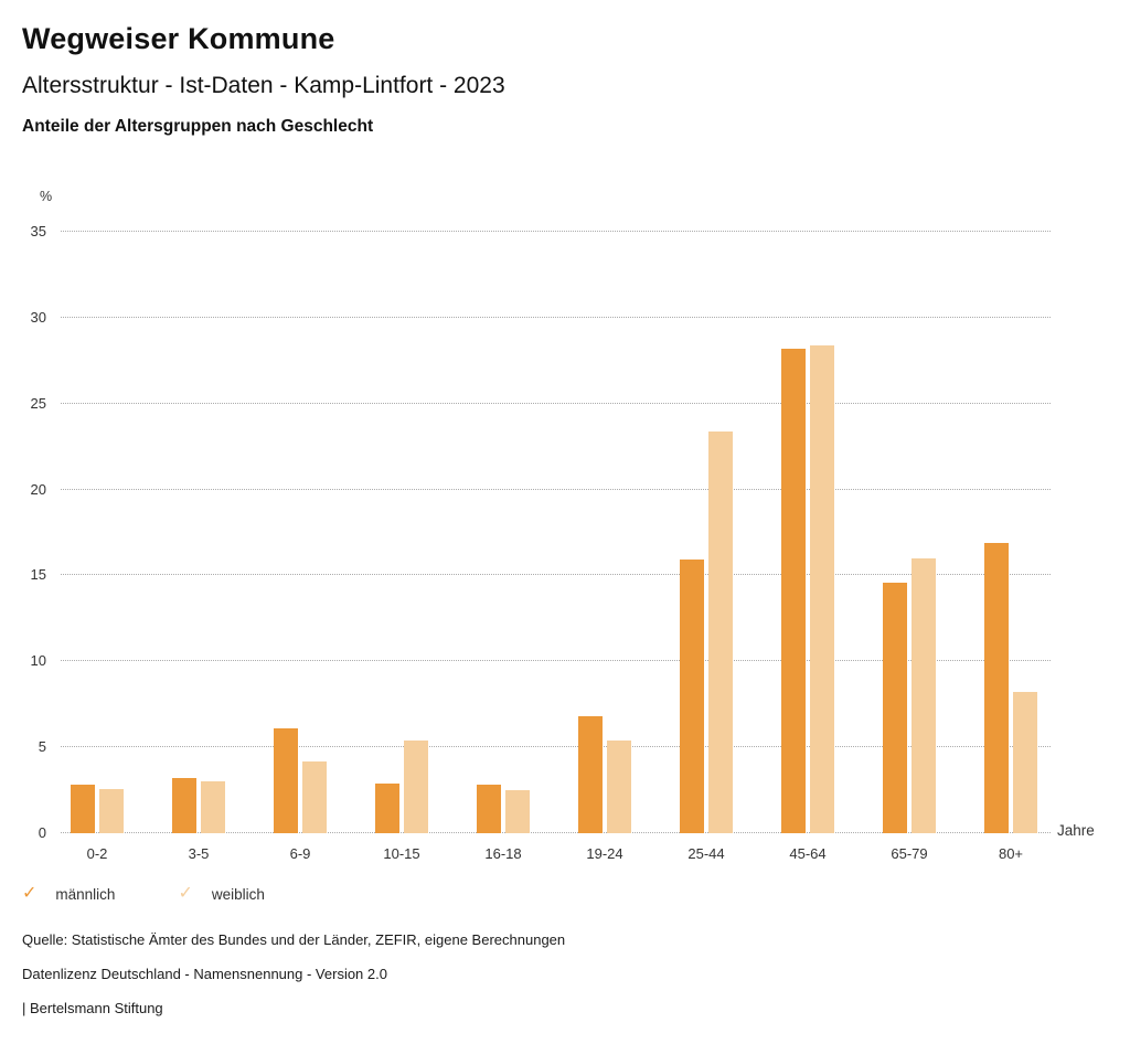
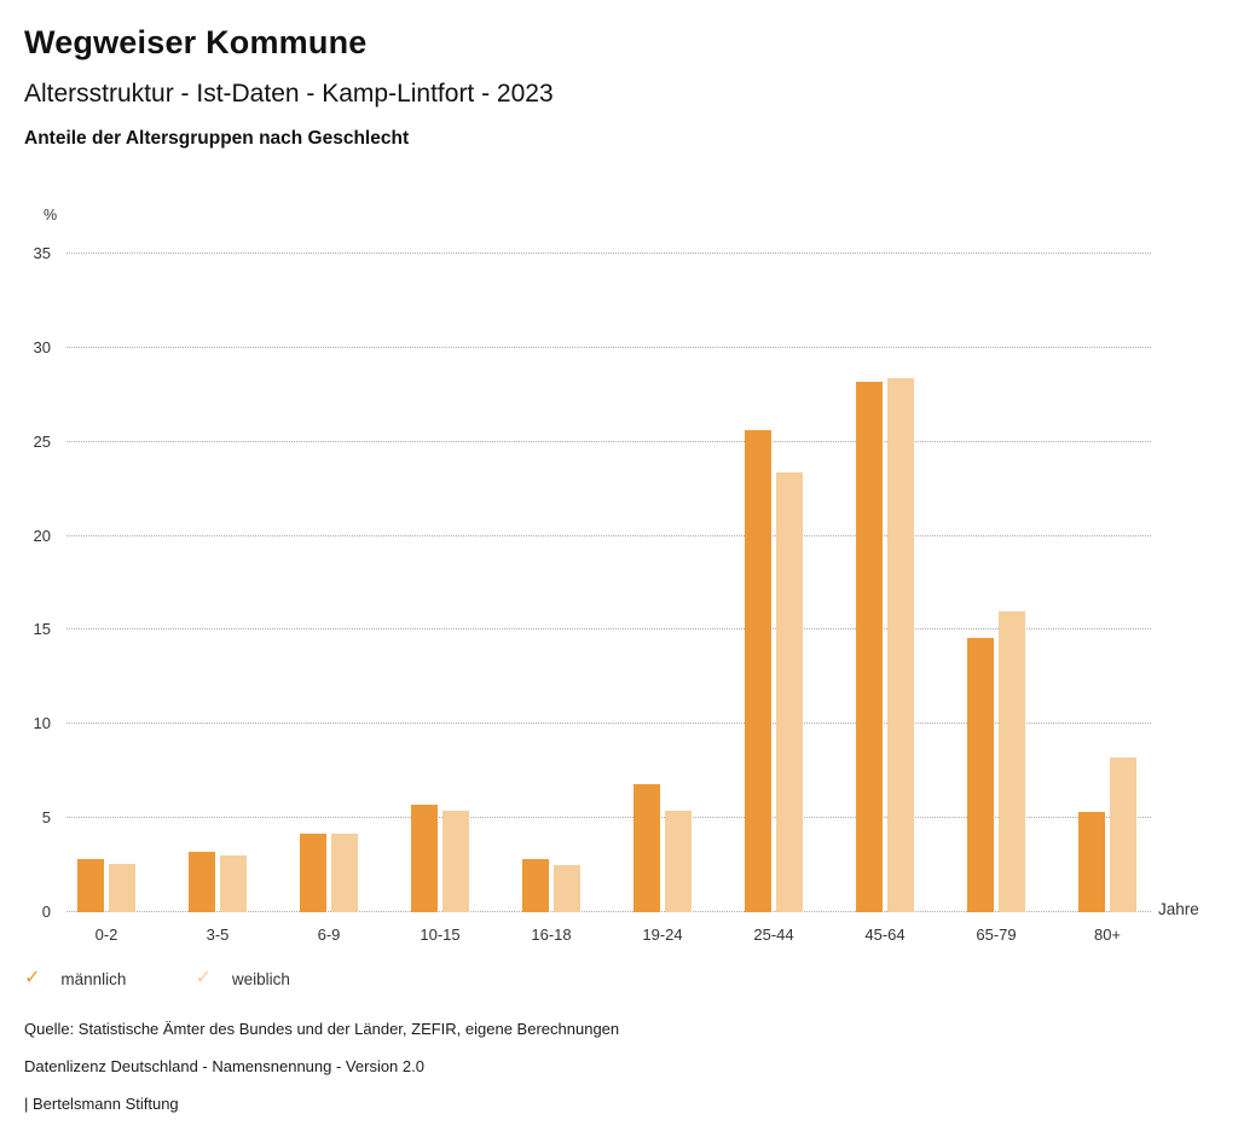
männlich/6-9: 6.1 -> 4.2
männlich/10-15: 2.9 -> 5.7
männlich/25-44: 15.9 -> 25.6
männlich/80+: 16.9 -> 5.3
